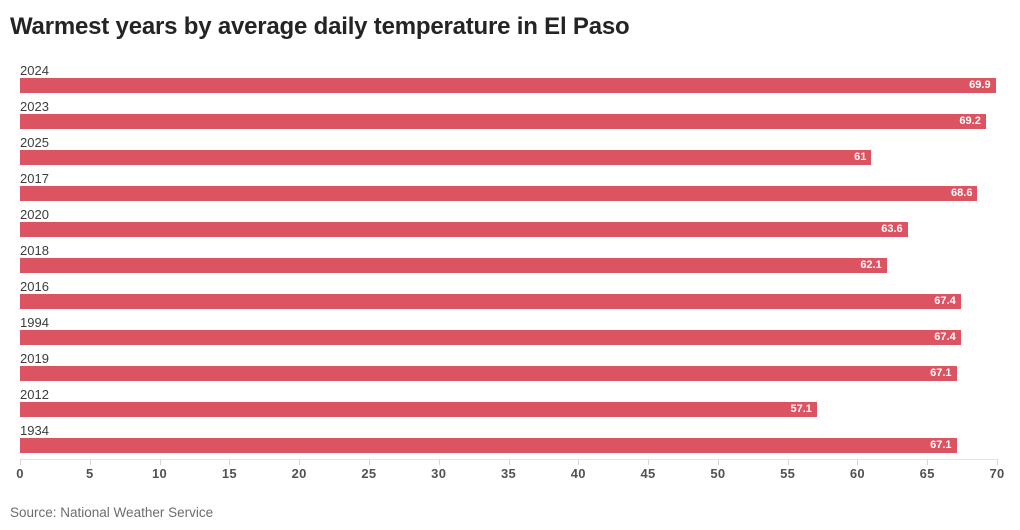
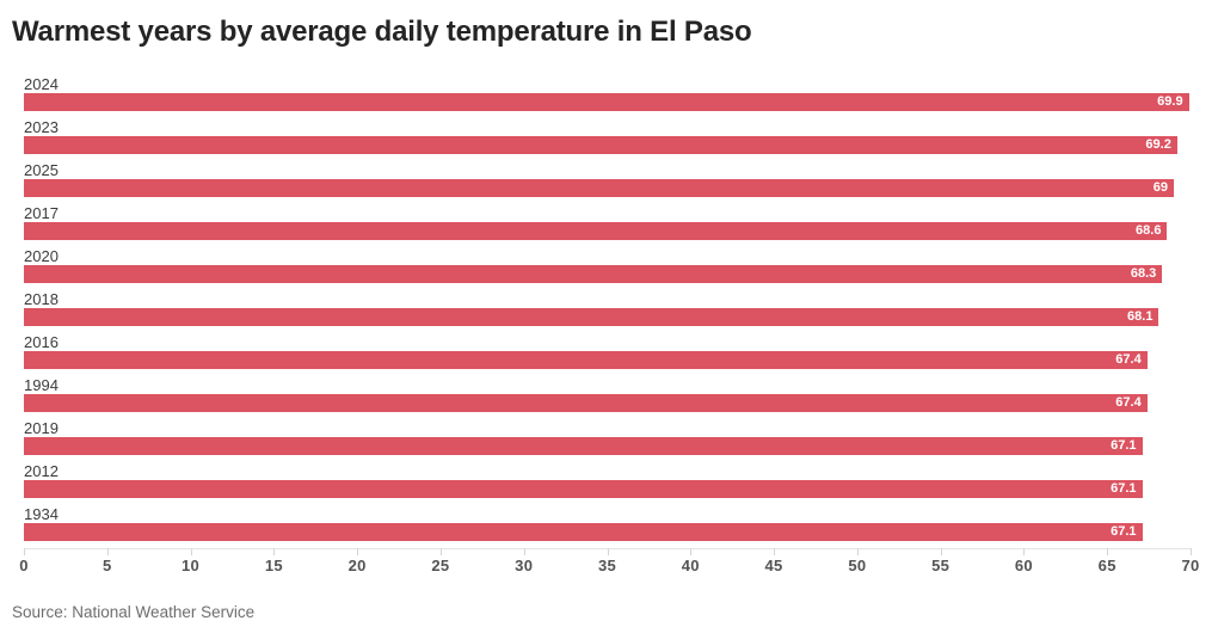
2025: 61 -> 69
2020: 63.6 -> 68.3
2018: 62.1 -> 68.1
2012: 57.1 -> 67.1
